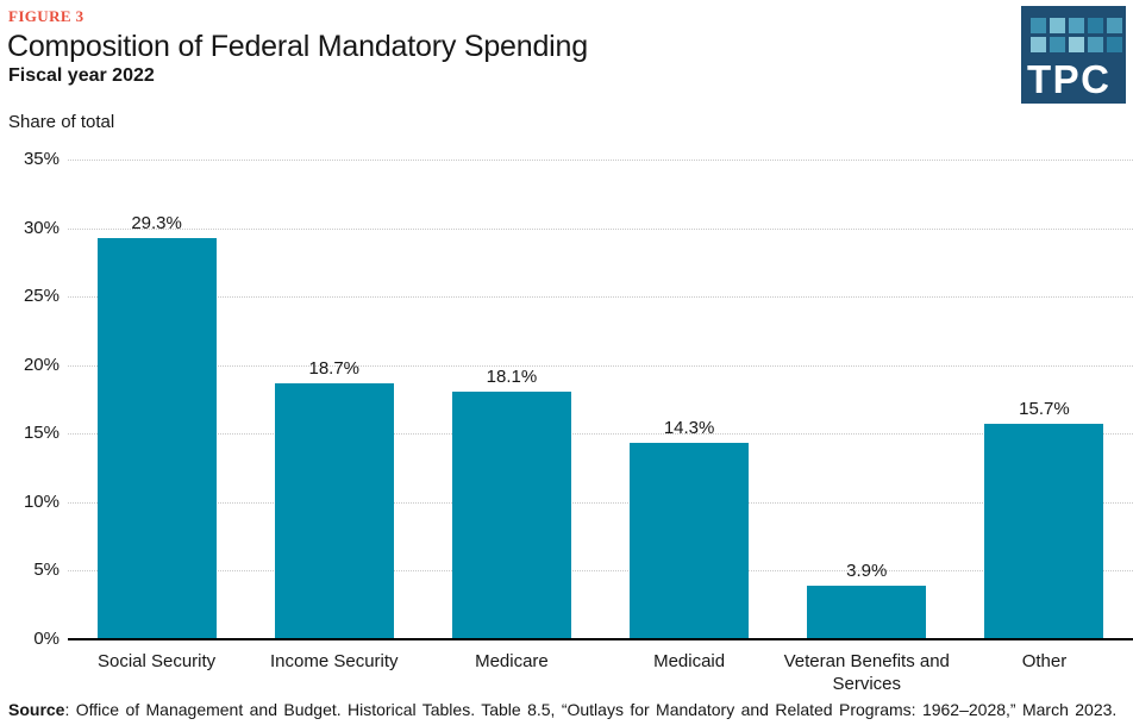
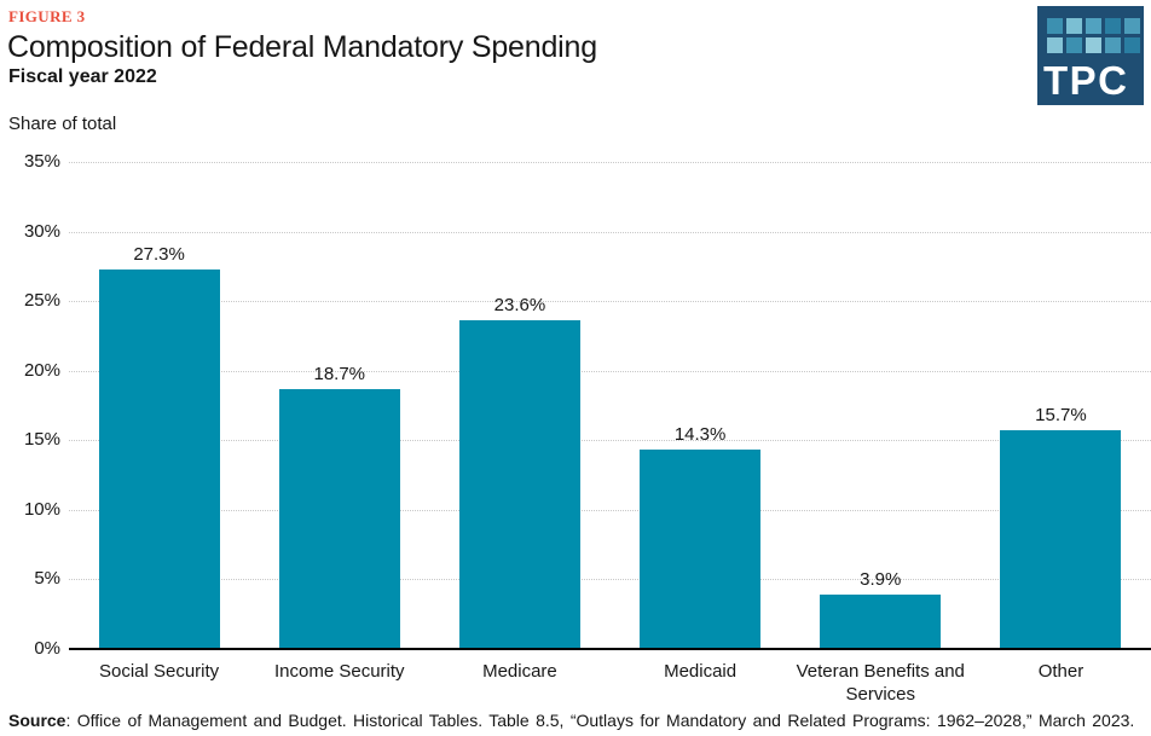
Social Security: 29.3% -> 27.3%
Medicare: 18.1% -> 23.6%
